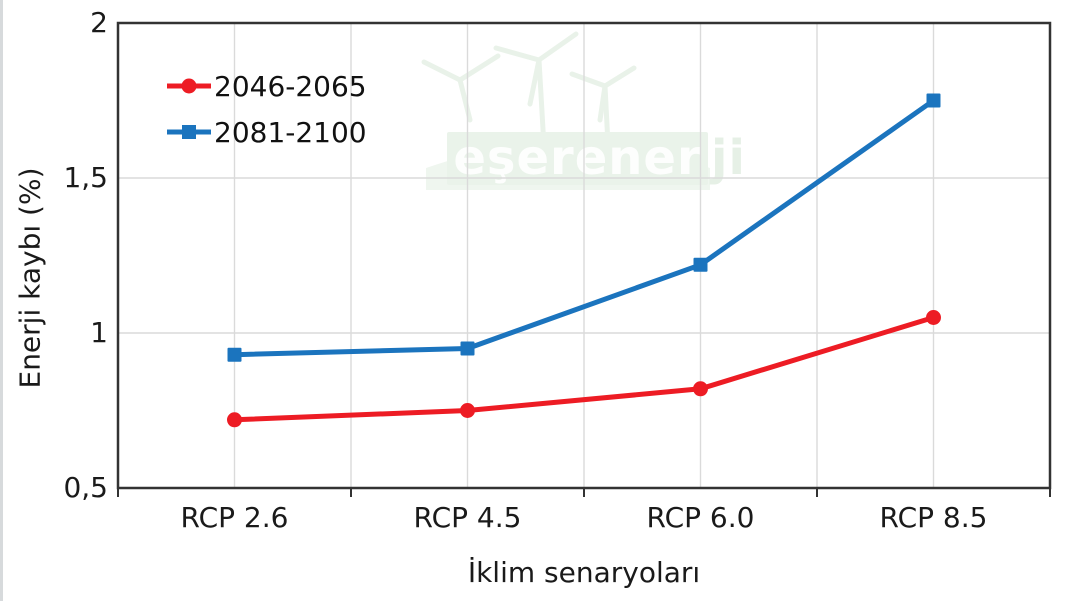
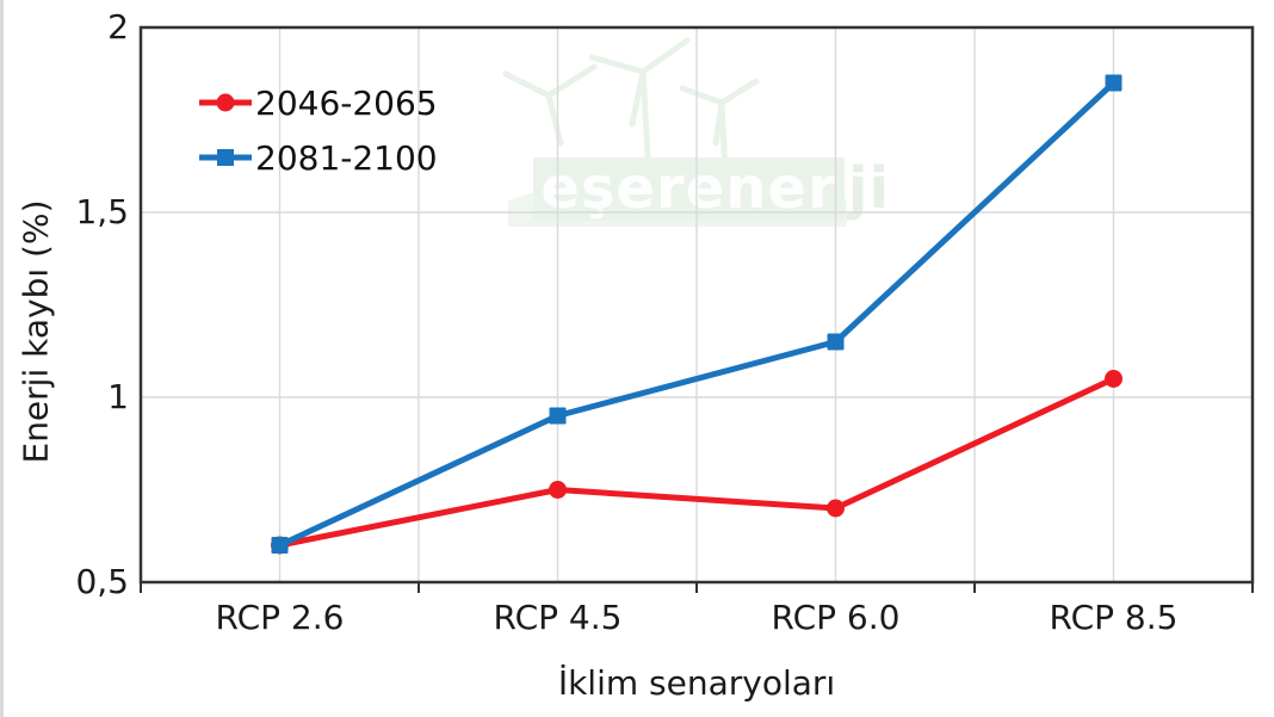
2046-2065/RCP 2.6: 0,72 -> 0,60
2081-2100/RCP 2.6: 0,93 -> 0,60
2046-2065/RCP 6.0: 0,82 -> 0,70
2081-2100/RCP 6.0: 1,22 -> 1,15
2081-2100/RCP 8.5: 1,75 -> 1,85
